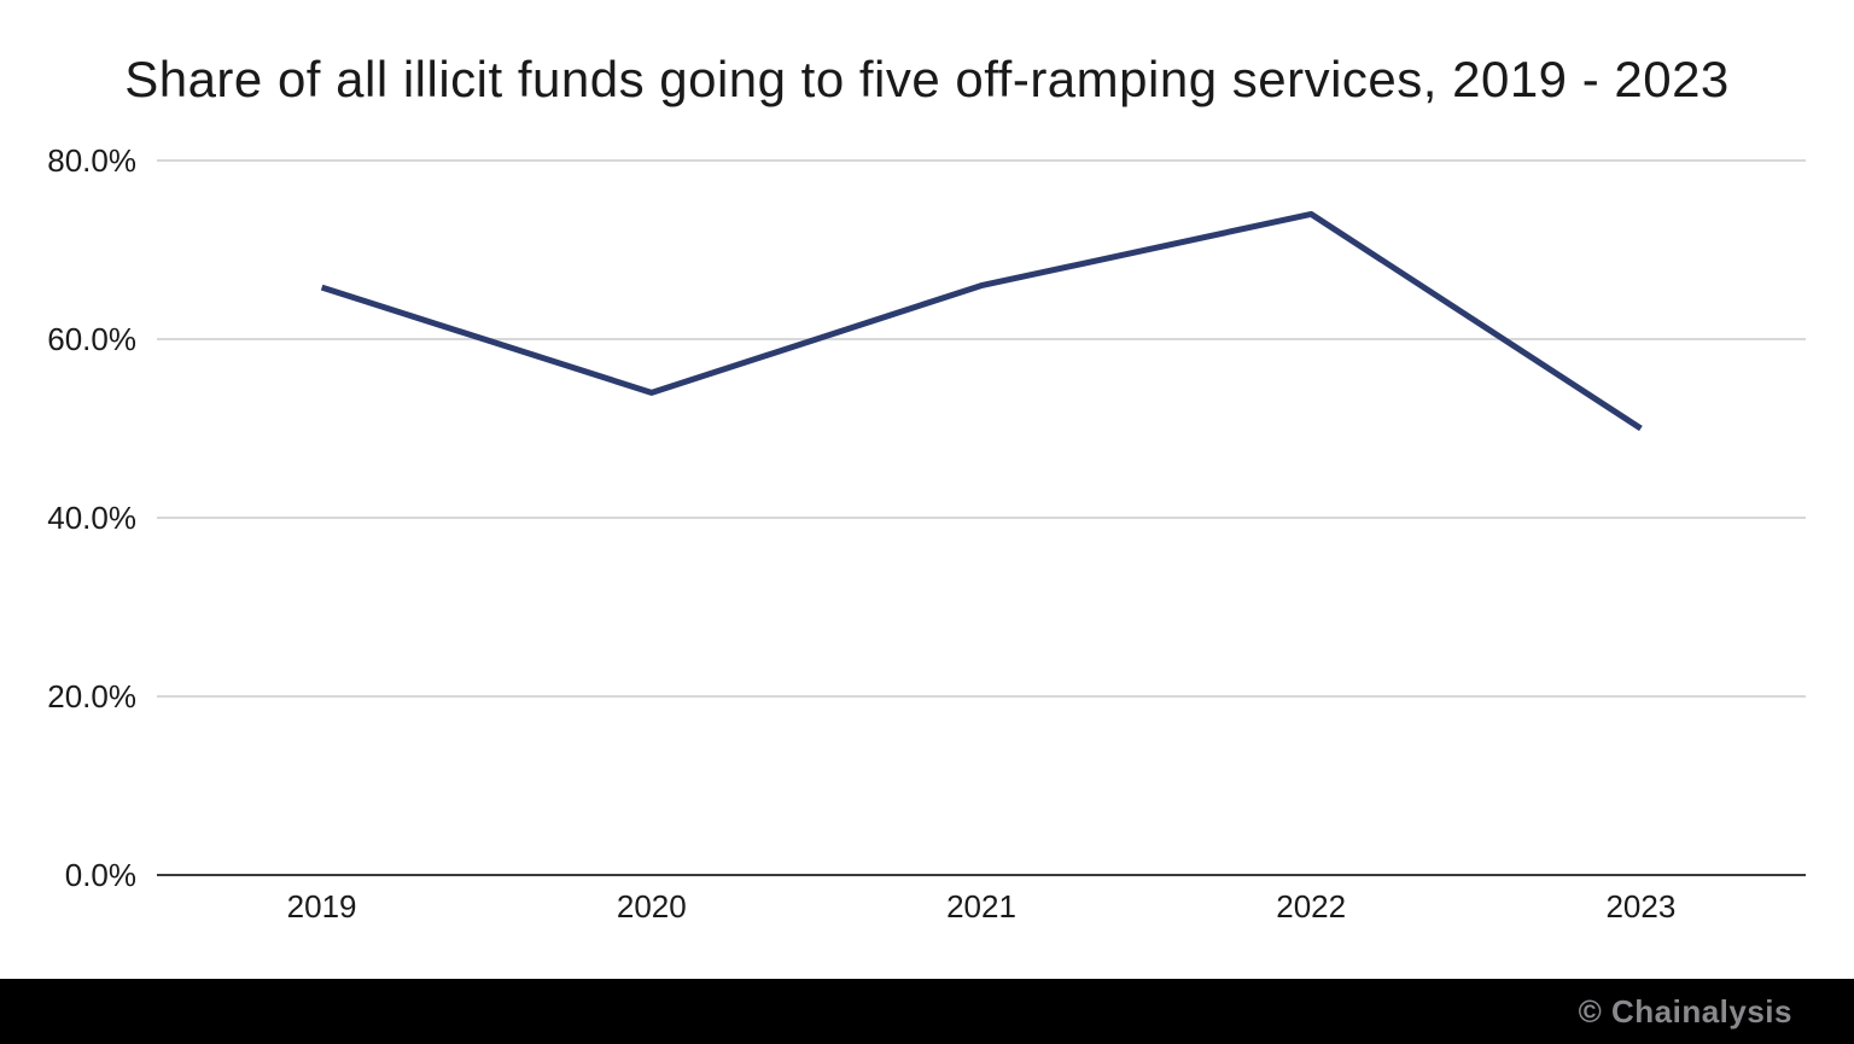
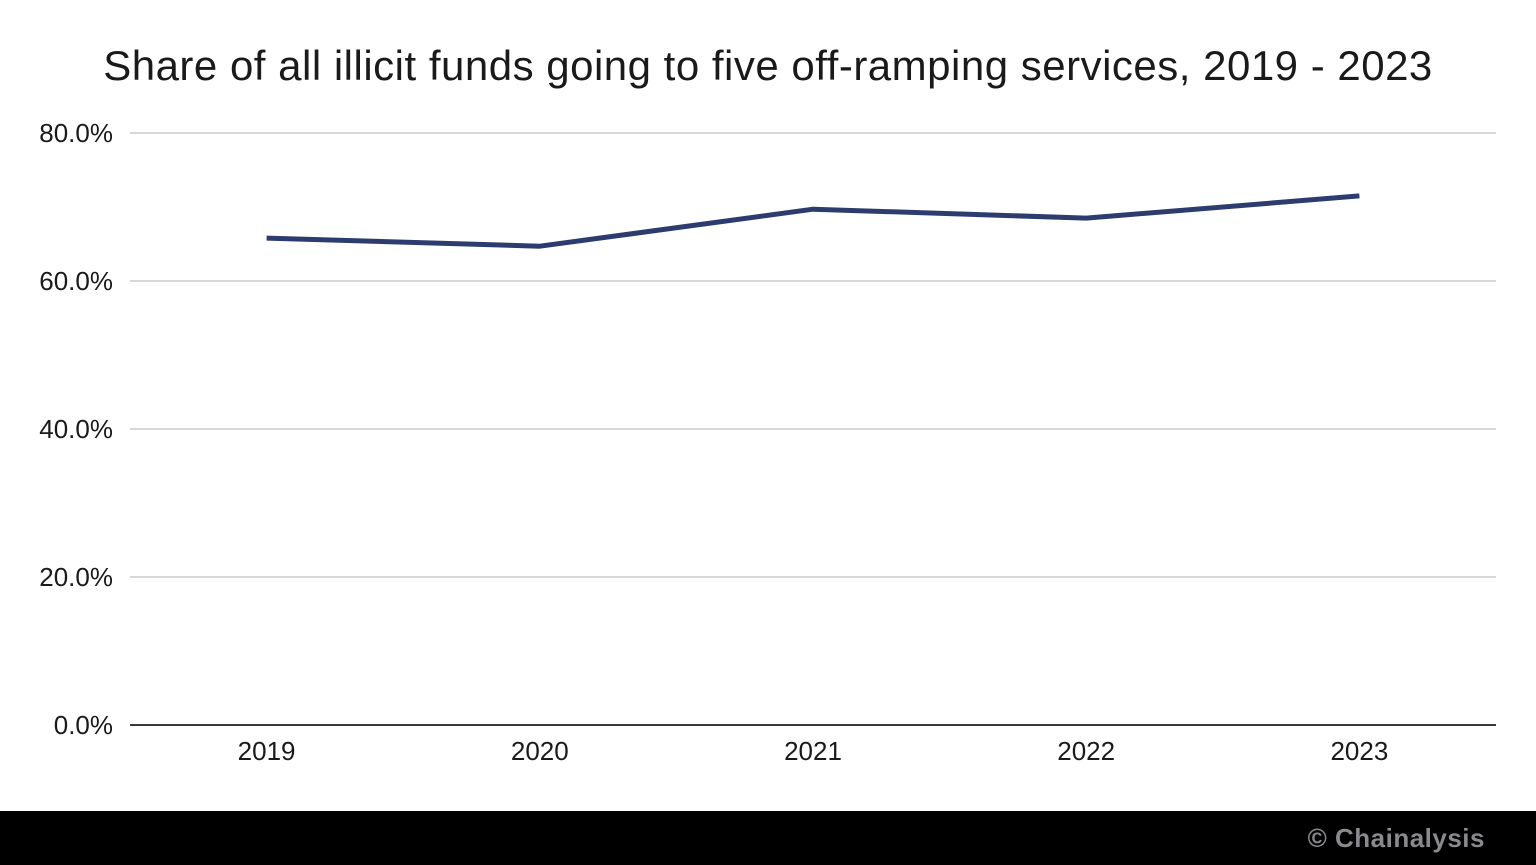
2020: 54% -> 65%
2021: 66% -> 70%
2022: 74% -> 68%
2023: 50% -> 72%
